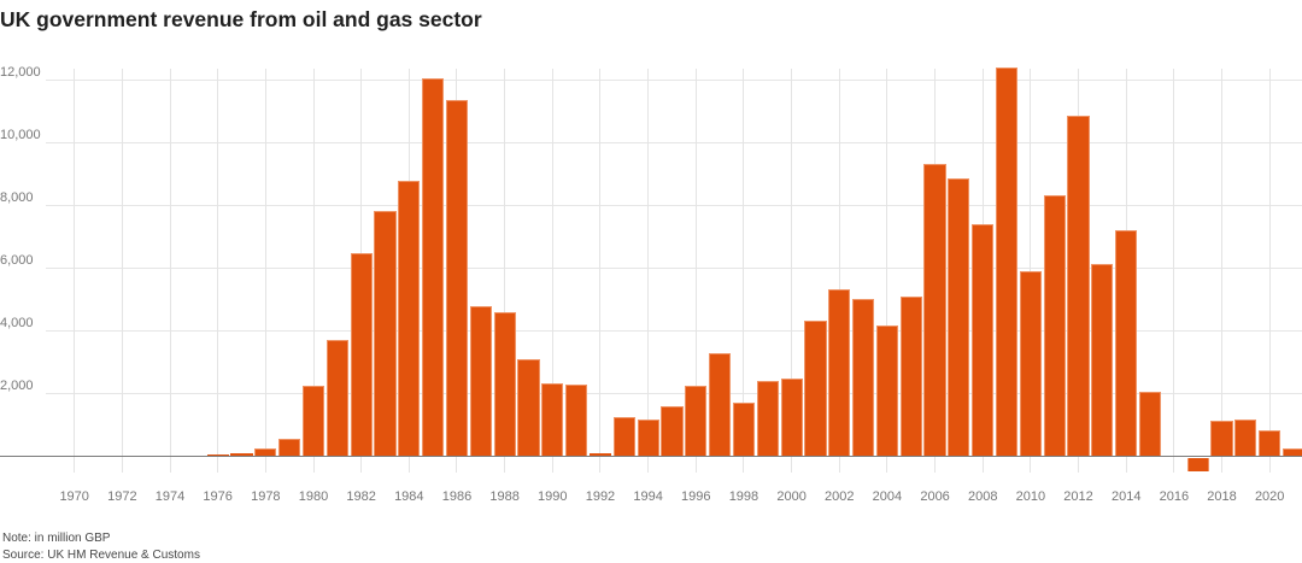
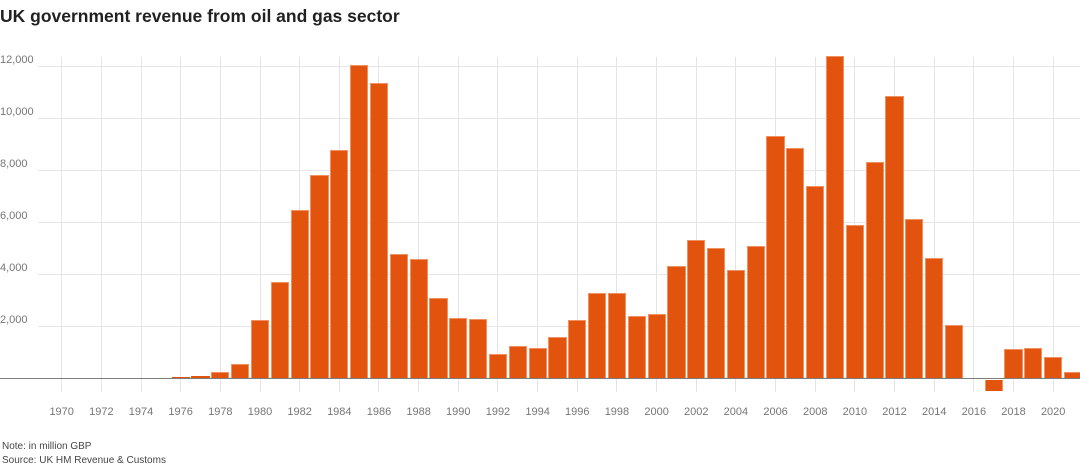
1992: 100 -> 900
1998: 1700 -> 3300
2014: 7200 -> 4600
